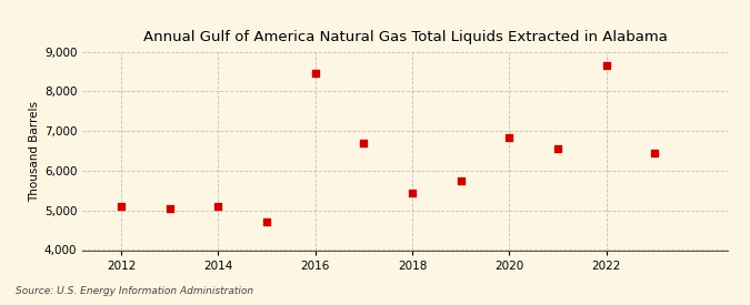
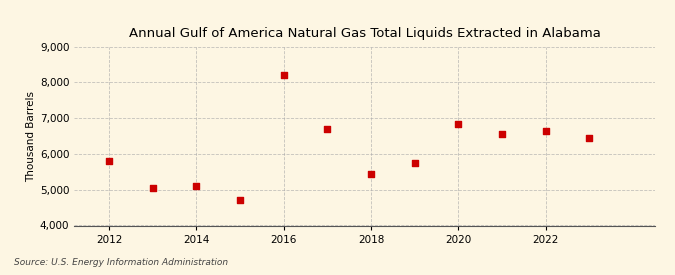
2012: 5,100 -> 5,800
2016: 8,450 -> 8,200
2022: 8,650 -> 6,650
